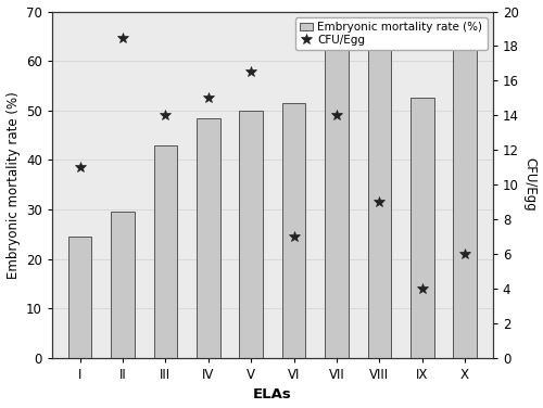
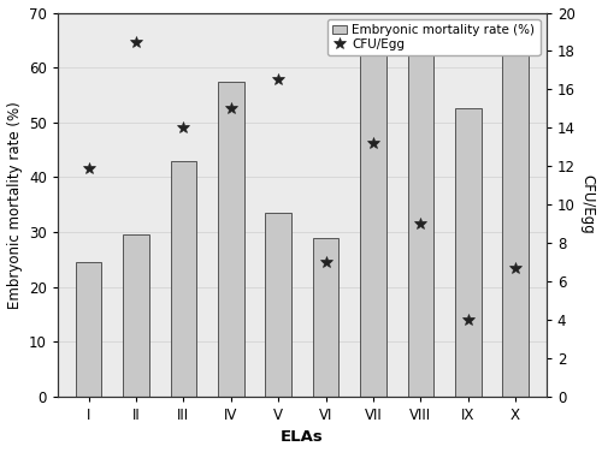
CFU/Egg/I: 11.0 -> 11.9
Embryonic mortality rate (%)/IV: 48.5 -> 57.5
Embryonic mortality rate (%)/V: 50.0 -> 33.5
Embryonic mortality rate (%)/VI: 51.5 -> 29.0
CFU/Egg/VII: 14.0 -> 13.2
CFU/Egg/X: 6.0 -> 6.7
